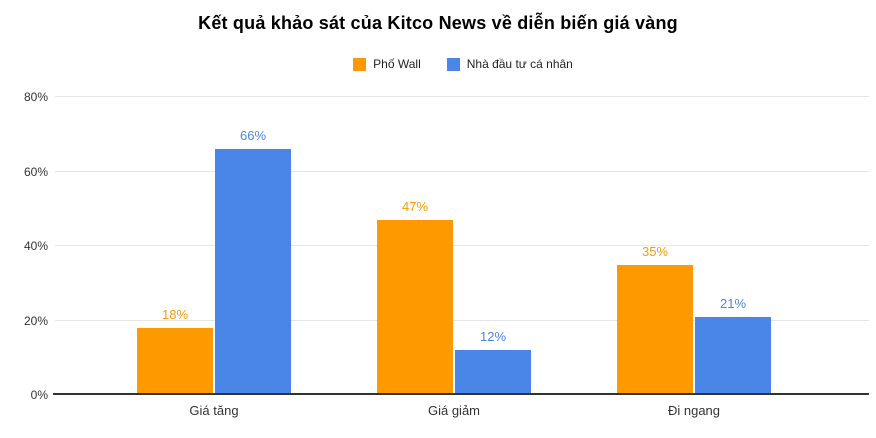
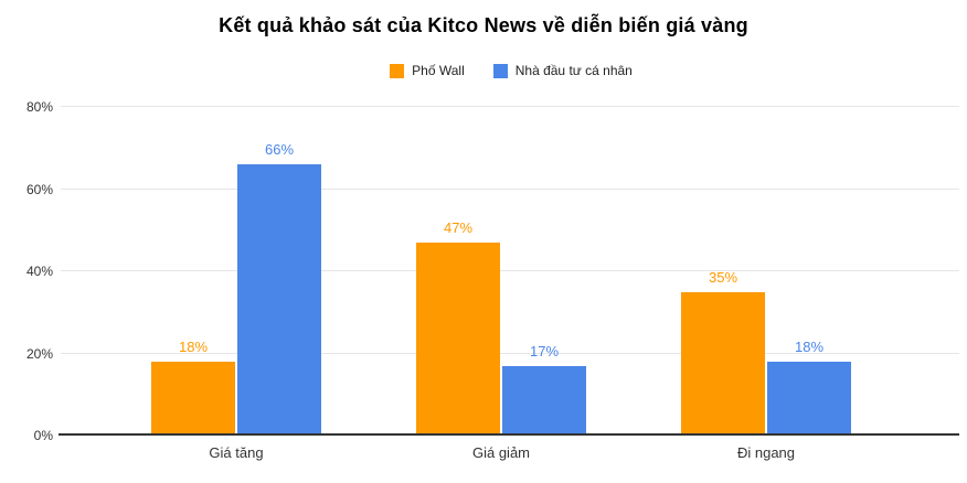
Nhà đầu tư cá nhân/Giá giảm: 12% -> 17%
Nhà đầu tư cá nhân/Đi ngang: 21% -> 18%
